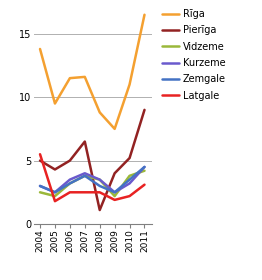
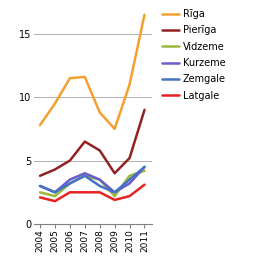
Rīga/2004: 13.8 -> 7.8
Pierīga/2004: 5.0 -> 3.8
Latgale/2004: 5.5 -> 2.1
Pierīga/2008: 1.1 -> 5.8
